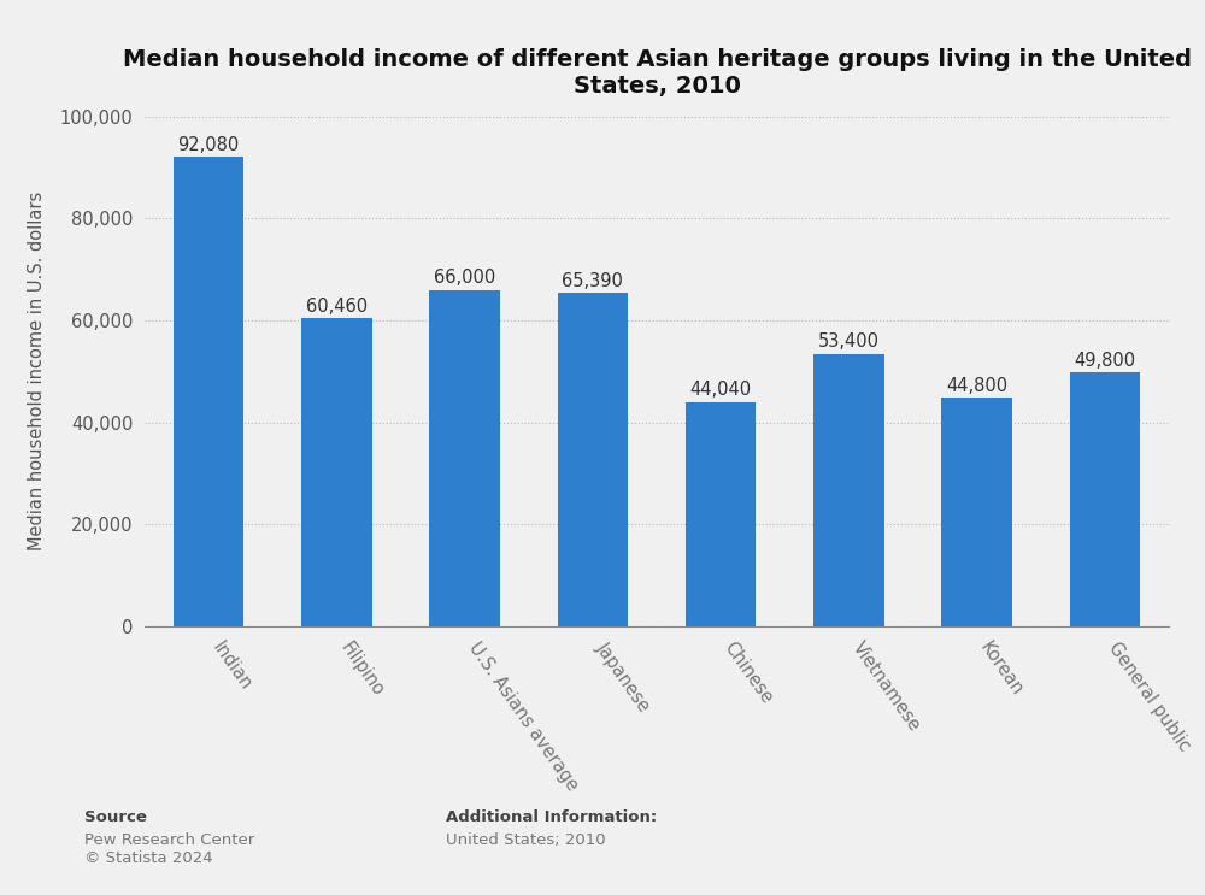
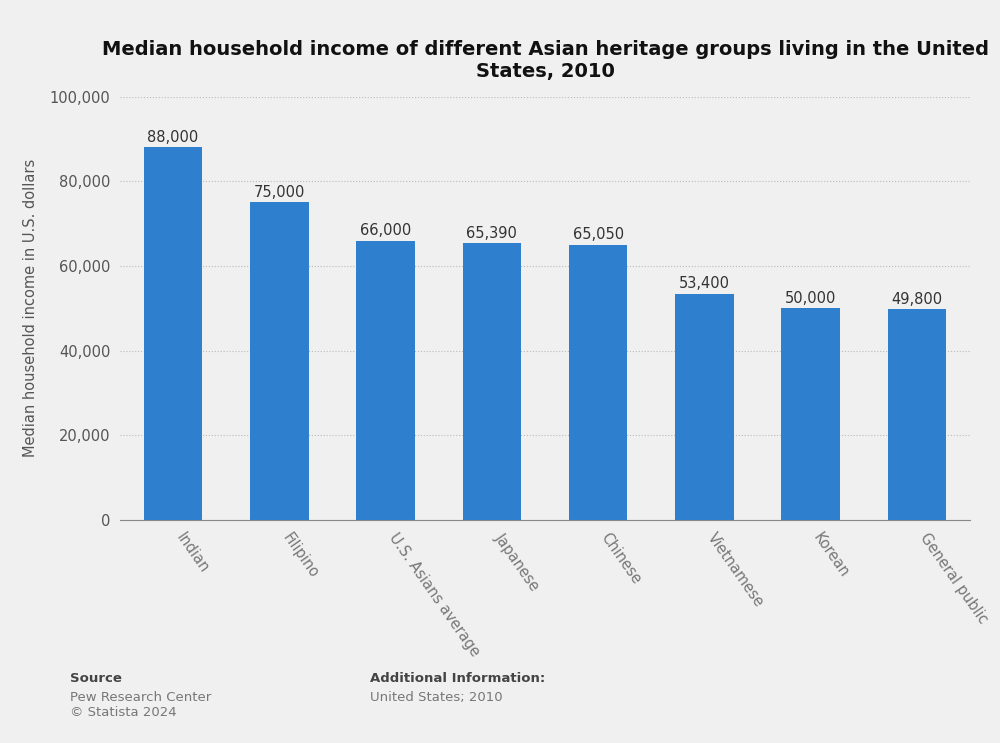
Indian: 92,080 -> 88,000
Filipino: 60,460 -> 75,000
Chinese: 44,040 -> 65,050
Korean: 44,800 -> 50,000
